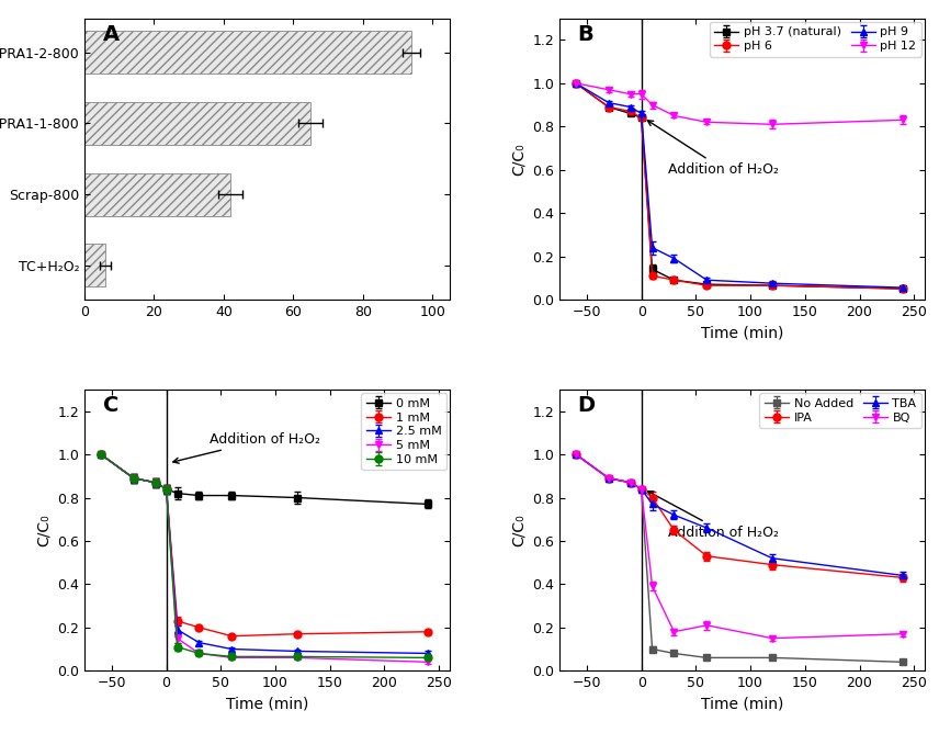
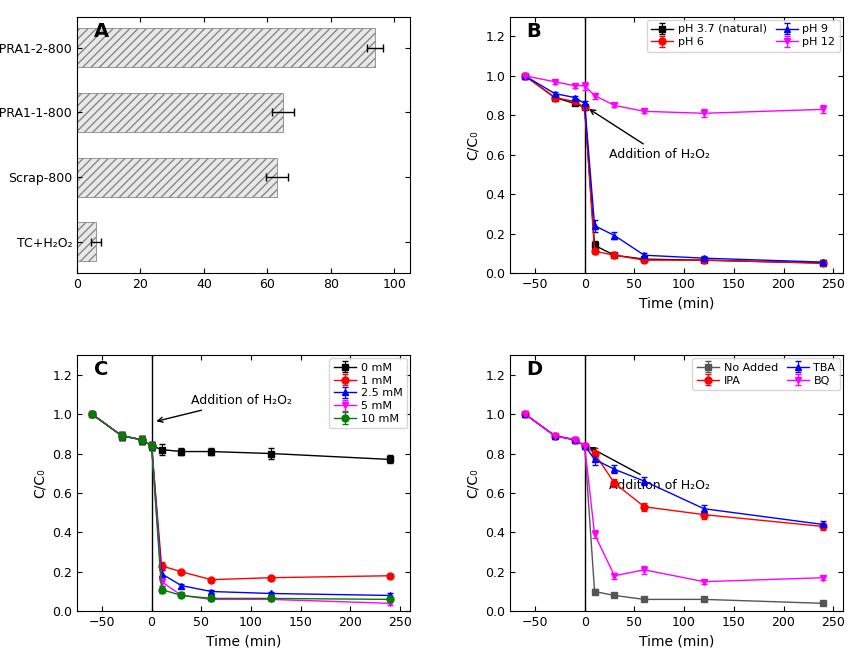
Scrap-800: 42 -> 63
